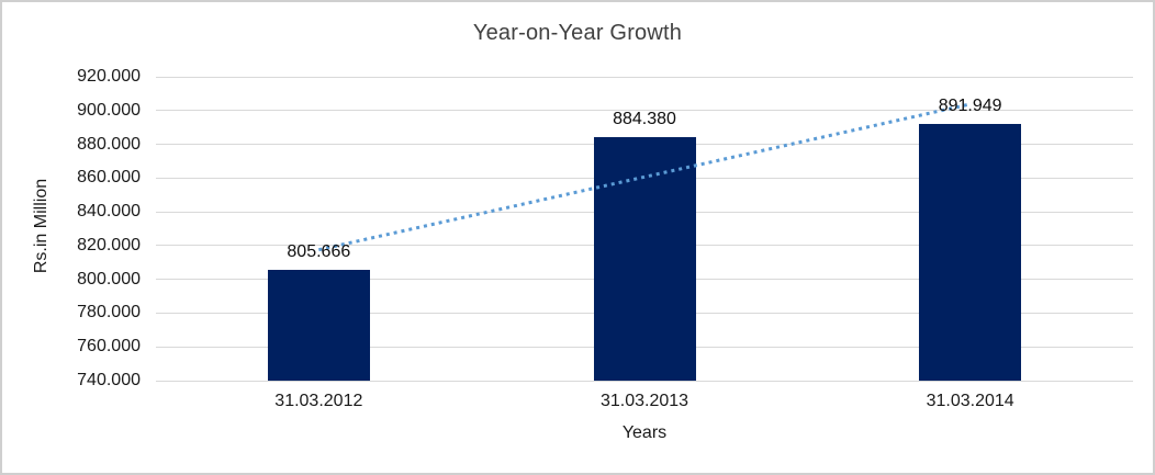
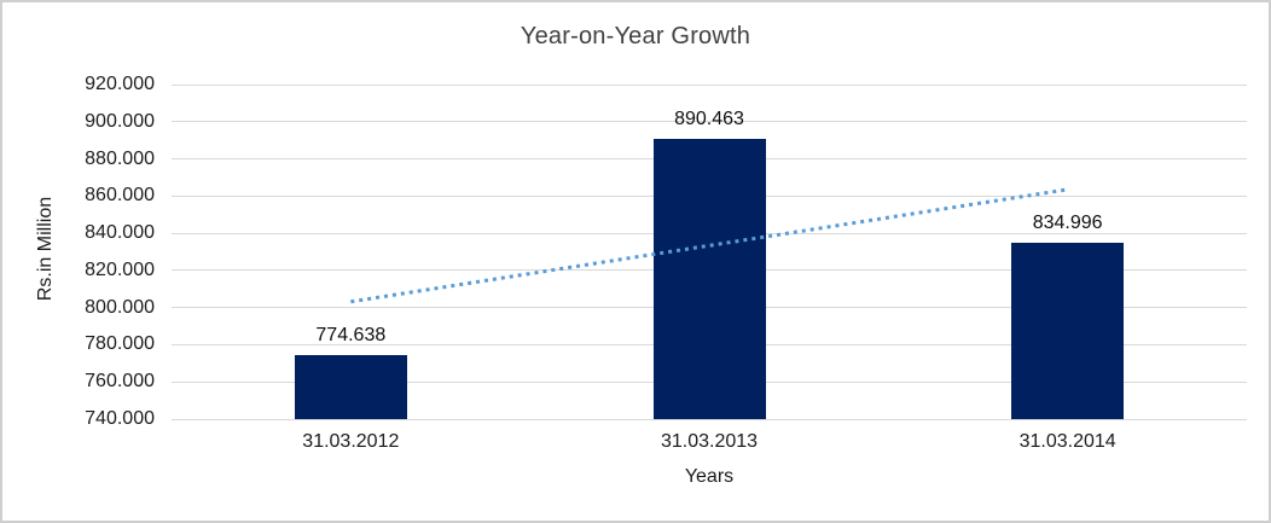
31.03.2012: 805.666 -> 774.638
31.03.2013: 884.380 -> 890.463
31.03.2014: 891.949 -> 834.996
